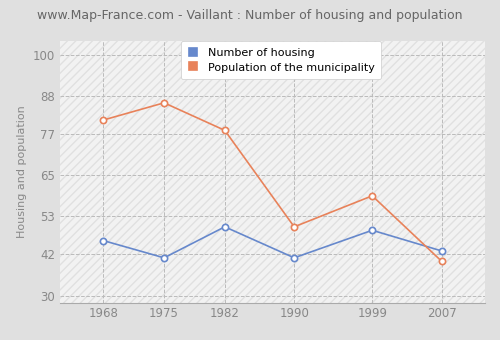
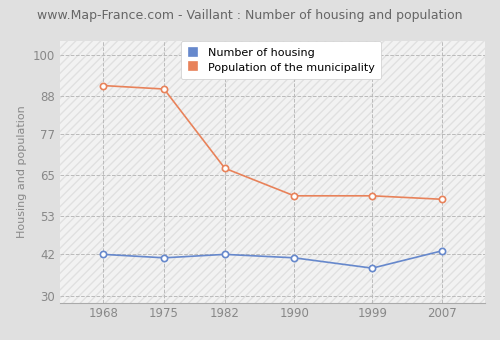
Number of housing/1968: 46 -> 42
Population of the municipality/1968: 81 -> 91
Population of the municipality/1975: 86 -> 90
Number of housing/1982: 50 -> 42
Population of the municipality/1982: 78 -> 67
Population of the municipality/1990: 50 -> 59
Number of housing/1999: 49 -> 38
Population of the municipality/2007: 40 -> 58
